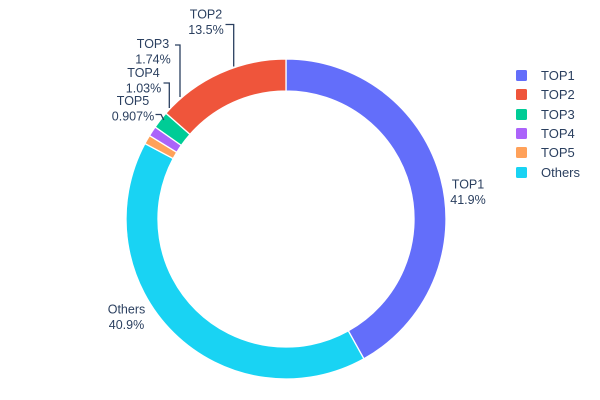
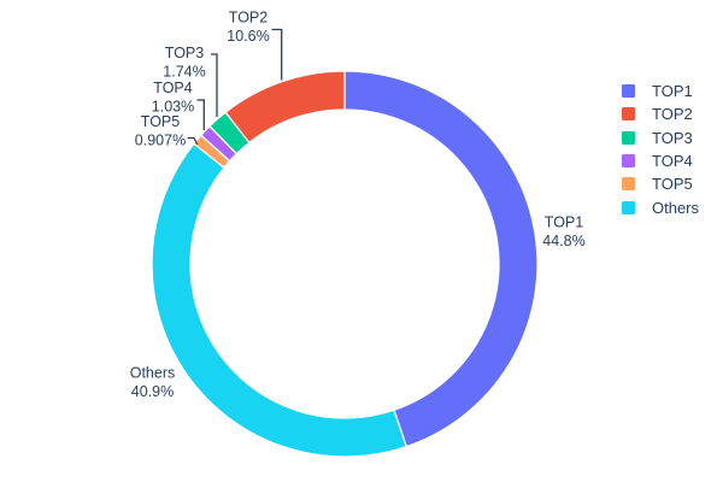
TOP1: 41.9% -> 44.8%
TOP2: 13.5% -> 10.6%
